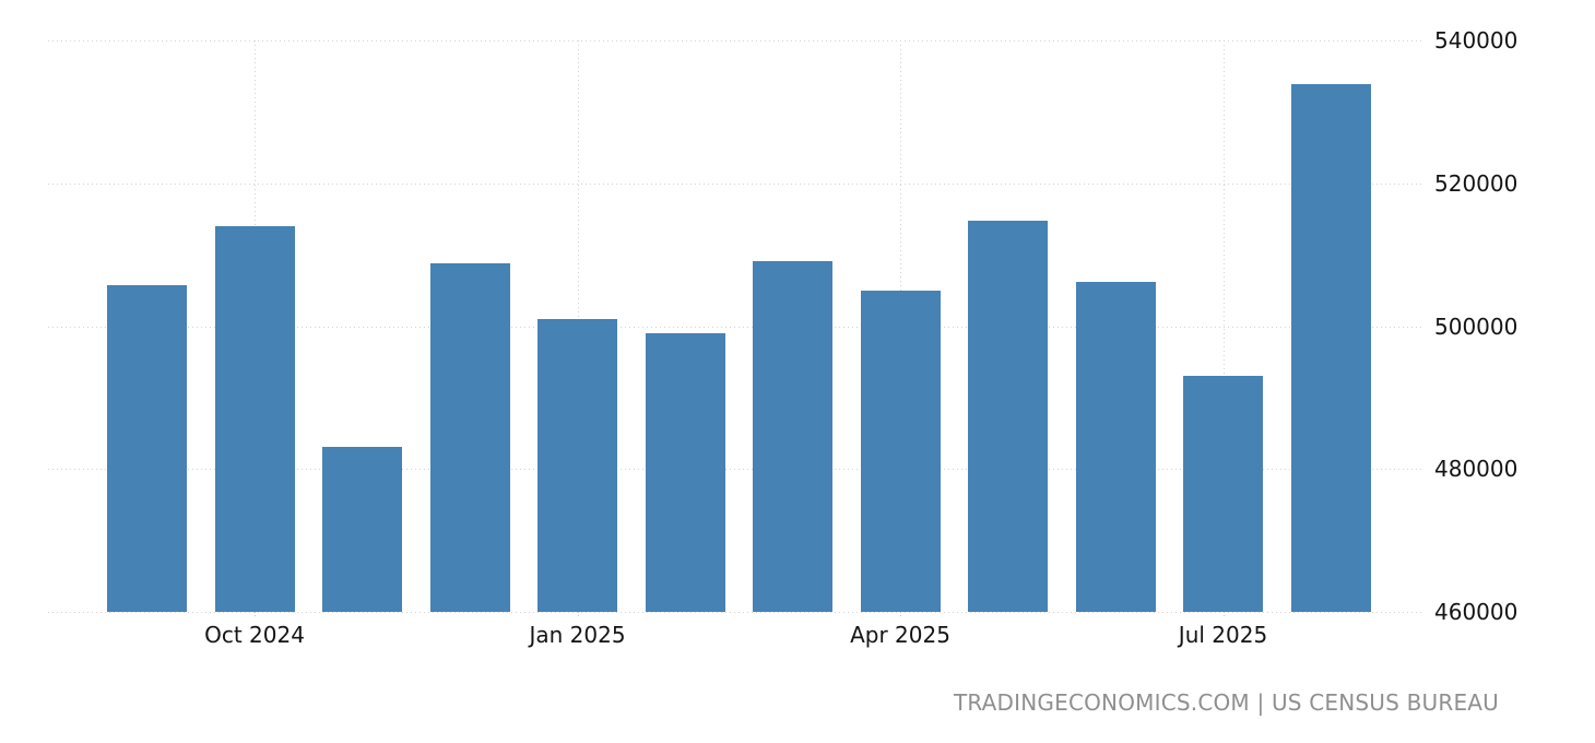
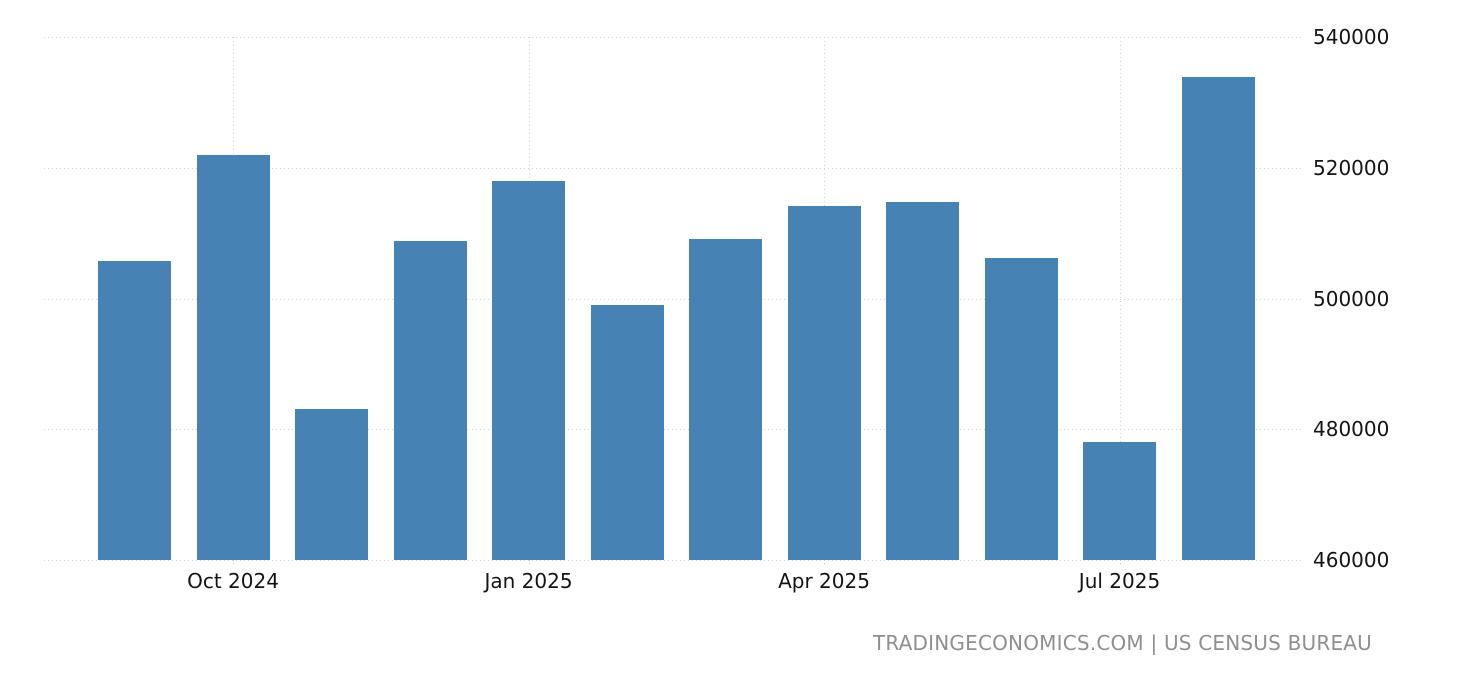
Oct 2024: 514000 -> 522000
Jan 2025: 501000 -> 518000
Apr 2025: 505000 -> 514000
Jul 2025: 493000 -> 478000
